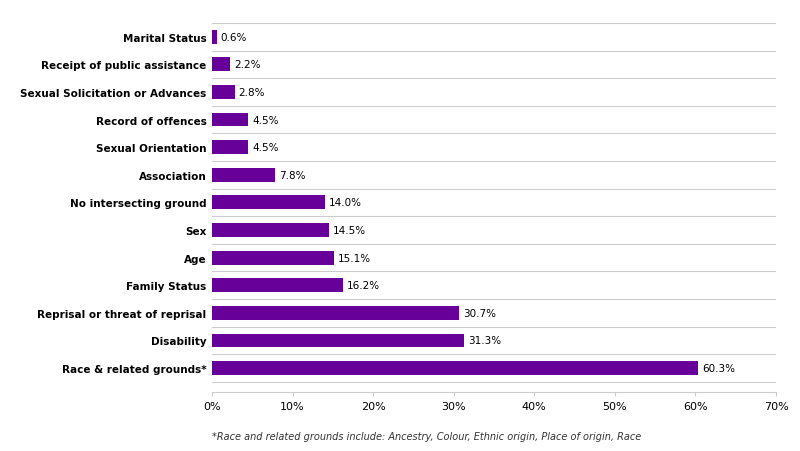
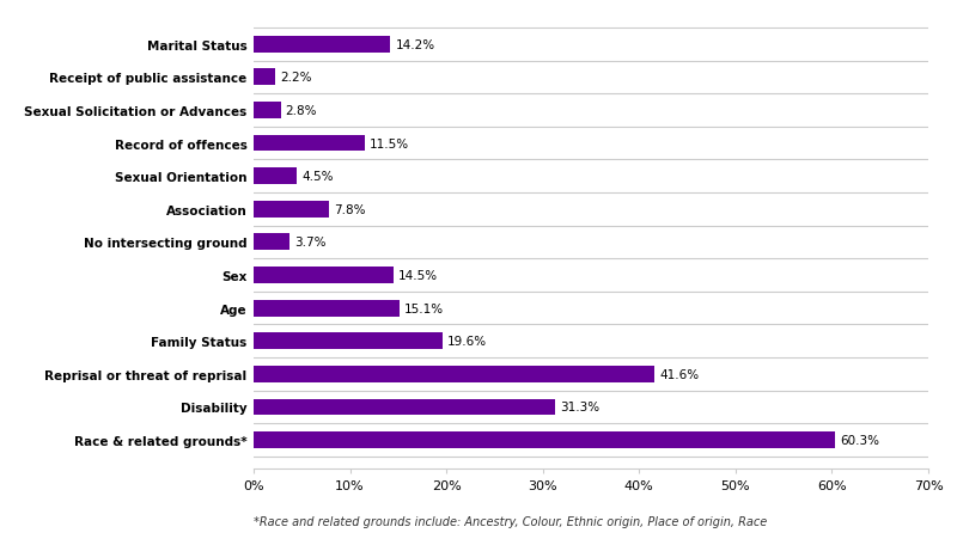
Marital Status: 0.6% -> 14.2%
Record of offences: 4.5% -> 11.5%
No intersecting ground: 14.0% -> 3.7%
Family Status: 16.2% -> 19.6%
Reprisal or threat of reprisal: 30.7% -> 41.6%
